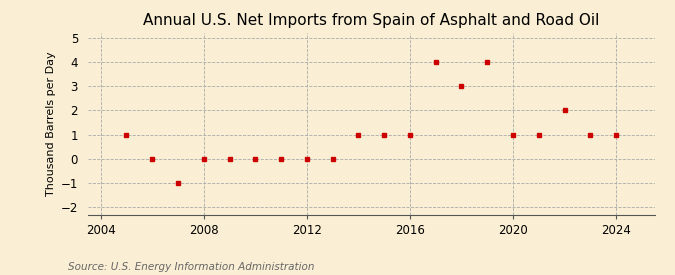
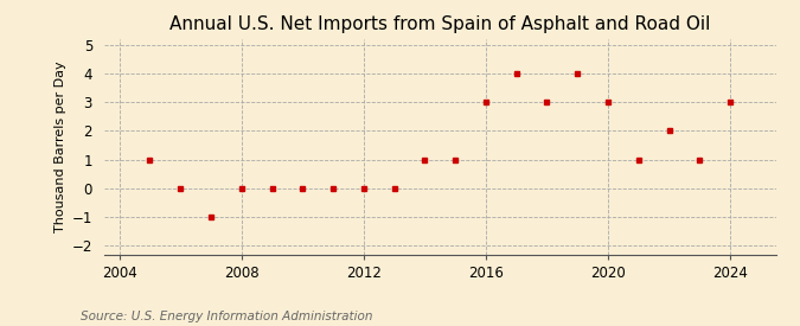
2016: 1 -> 3
2020: 1 -> 3
2024: 1 -> 3
